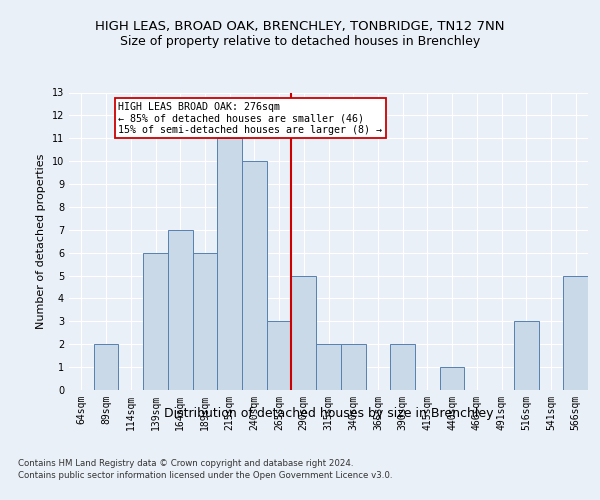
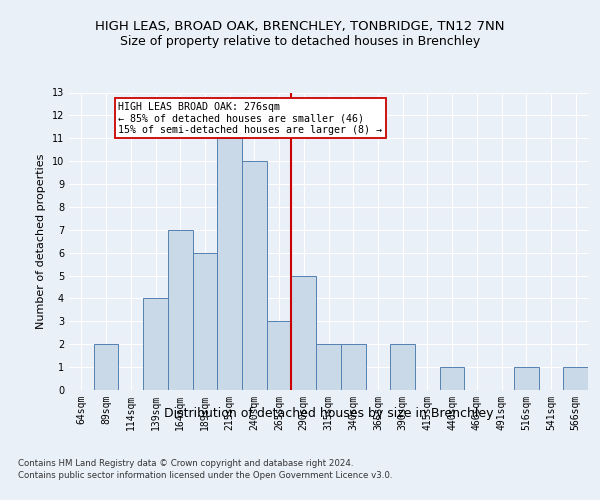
139sqm: 6 -> 4
516sqm: 3 -> 1
566sqm: 5 -> 1
